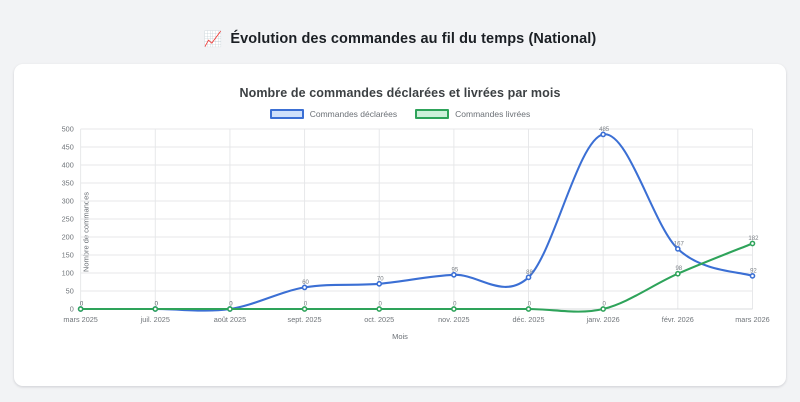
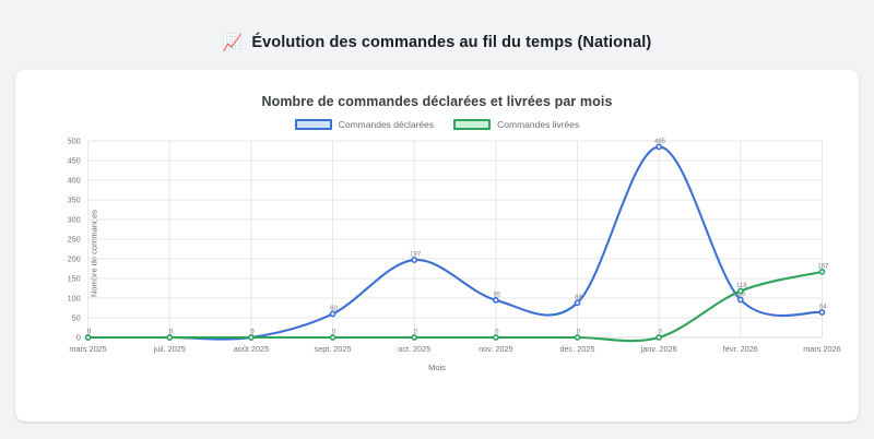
Commandes déclarées/oct. 2025: 70 -> 197
Commandes déclarées/févr. 2026: 167 -> 96
Commandes livrées/févr. 2026: 98 -> 118
Commandes déclarées/mars 2026: 92 -> 64
Commandes livrées/mars 2026: 182 -> 167
